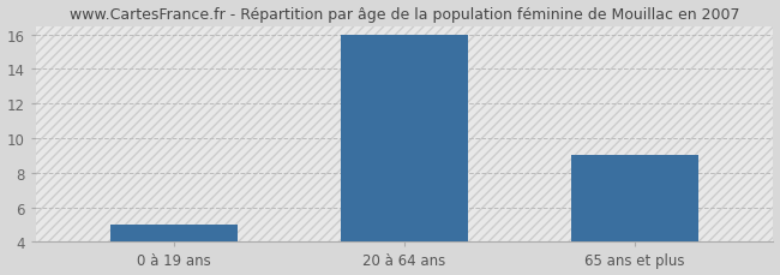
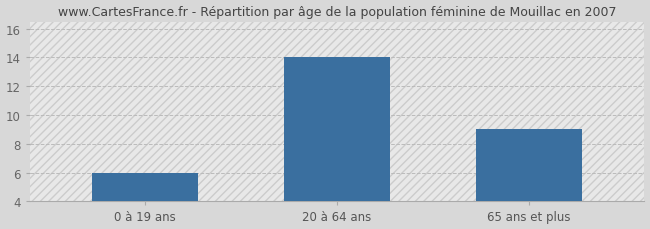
0 à 19 ans: 5 -> 6
20 à 64 ans: 16 -> 14
